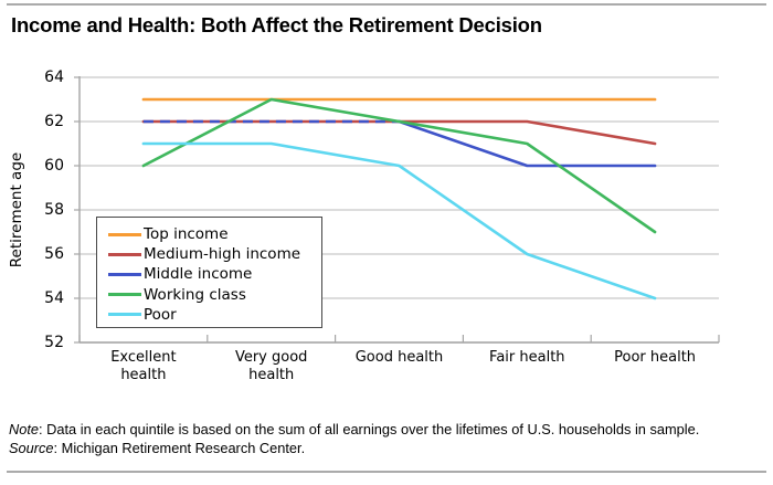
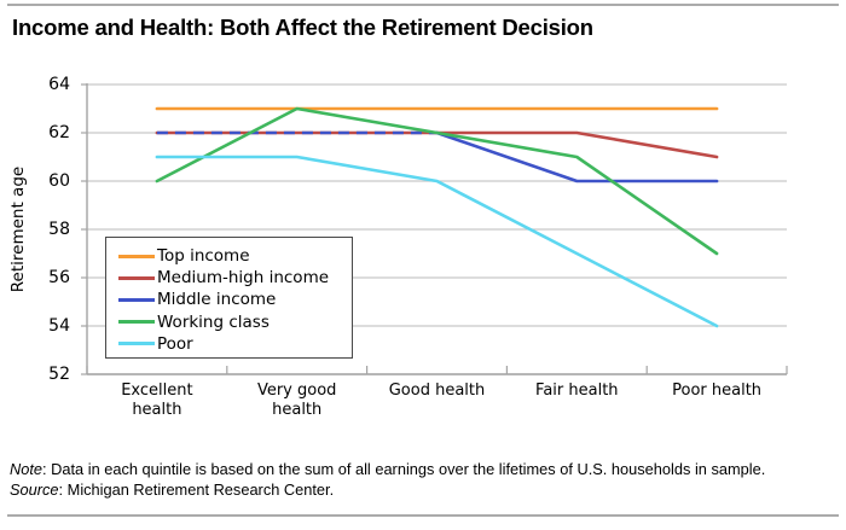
Poor/Fair health: 56 -> 57
